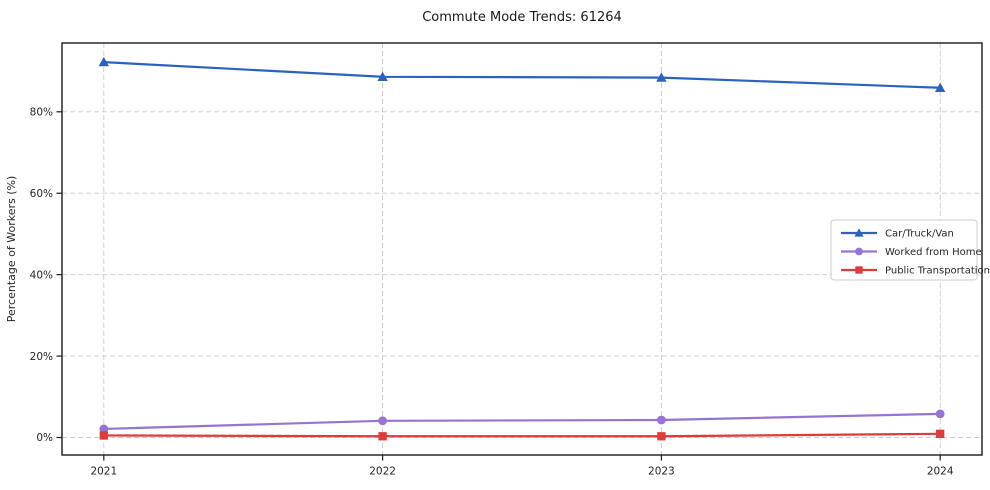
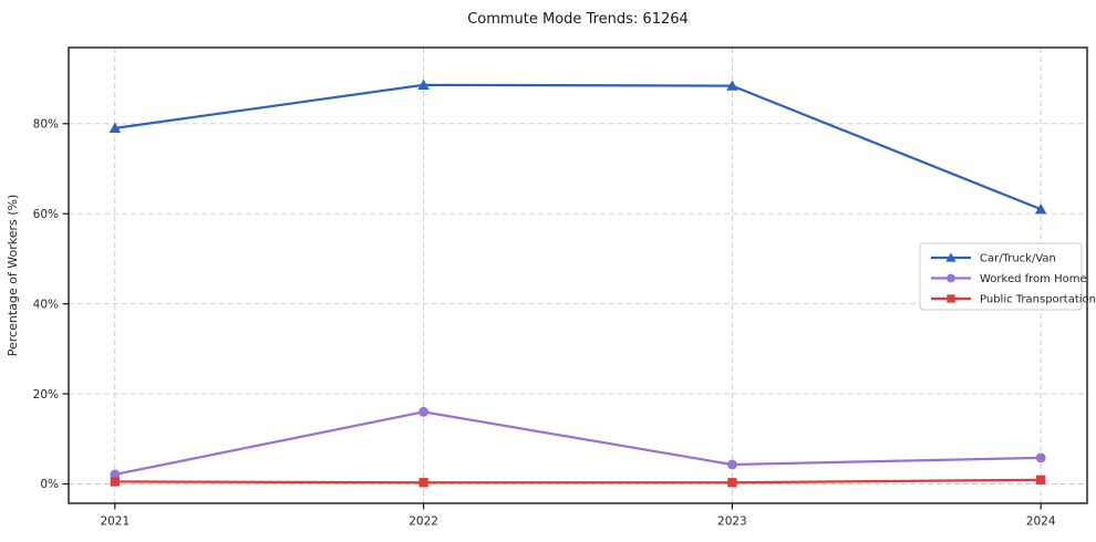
Car/Truck/Van/2021: 92% -> 79%
Worked from Home/2022: 4% -> 16%
Car/Truck/Van/2024: 86% -> 61%
